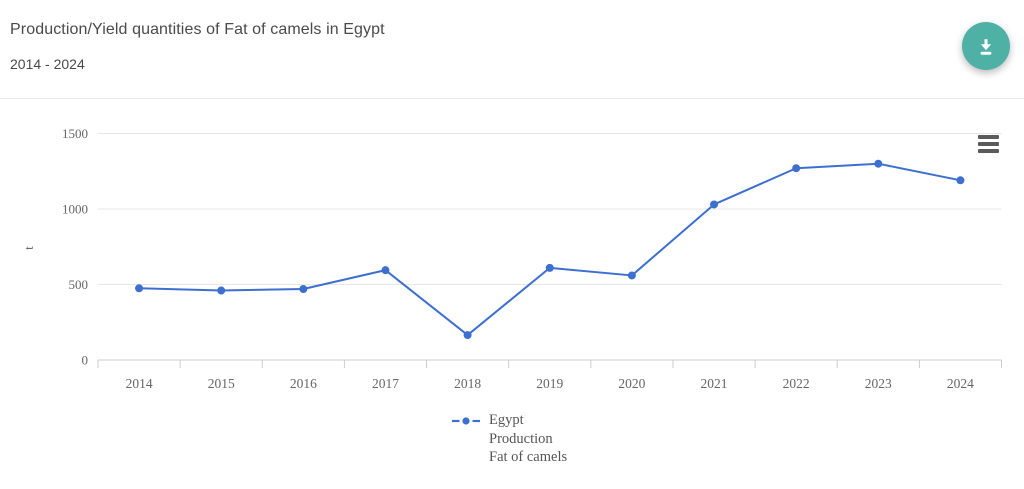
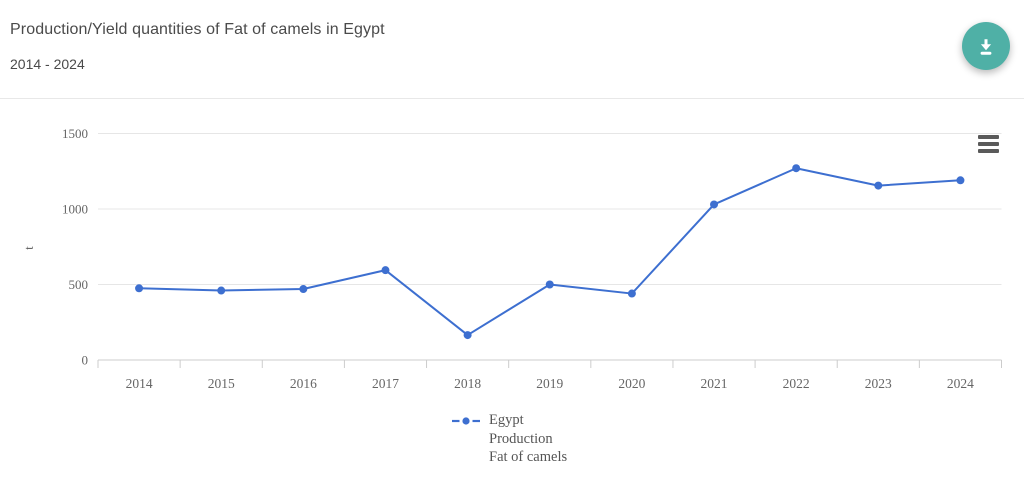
2019: 610 -> 500
2020: 560 -> 440
2023: 1300 -> 1160
